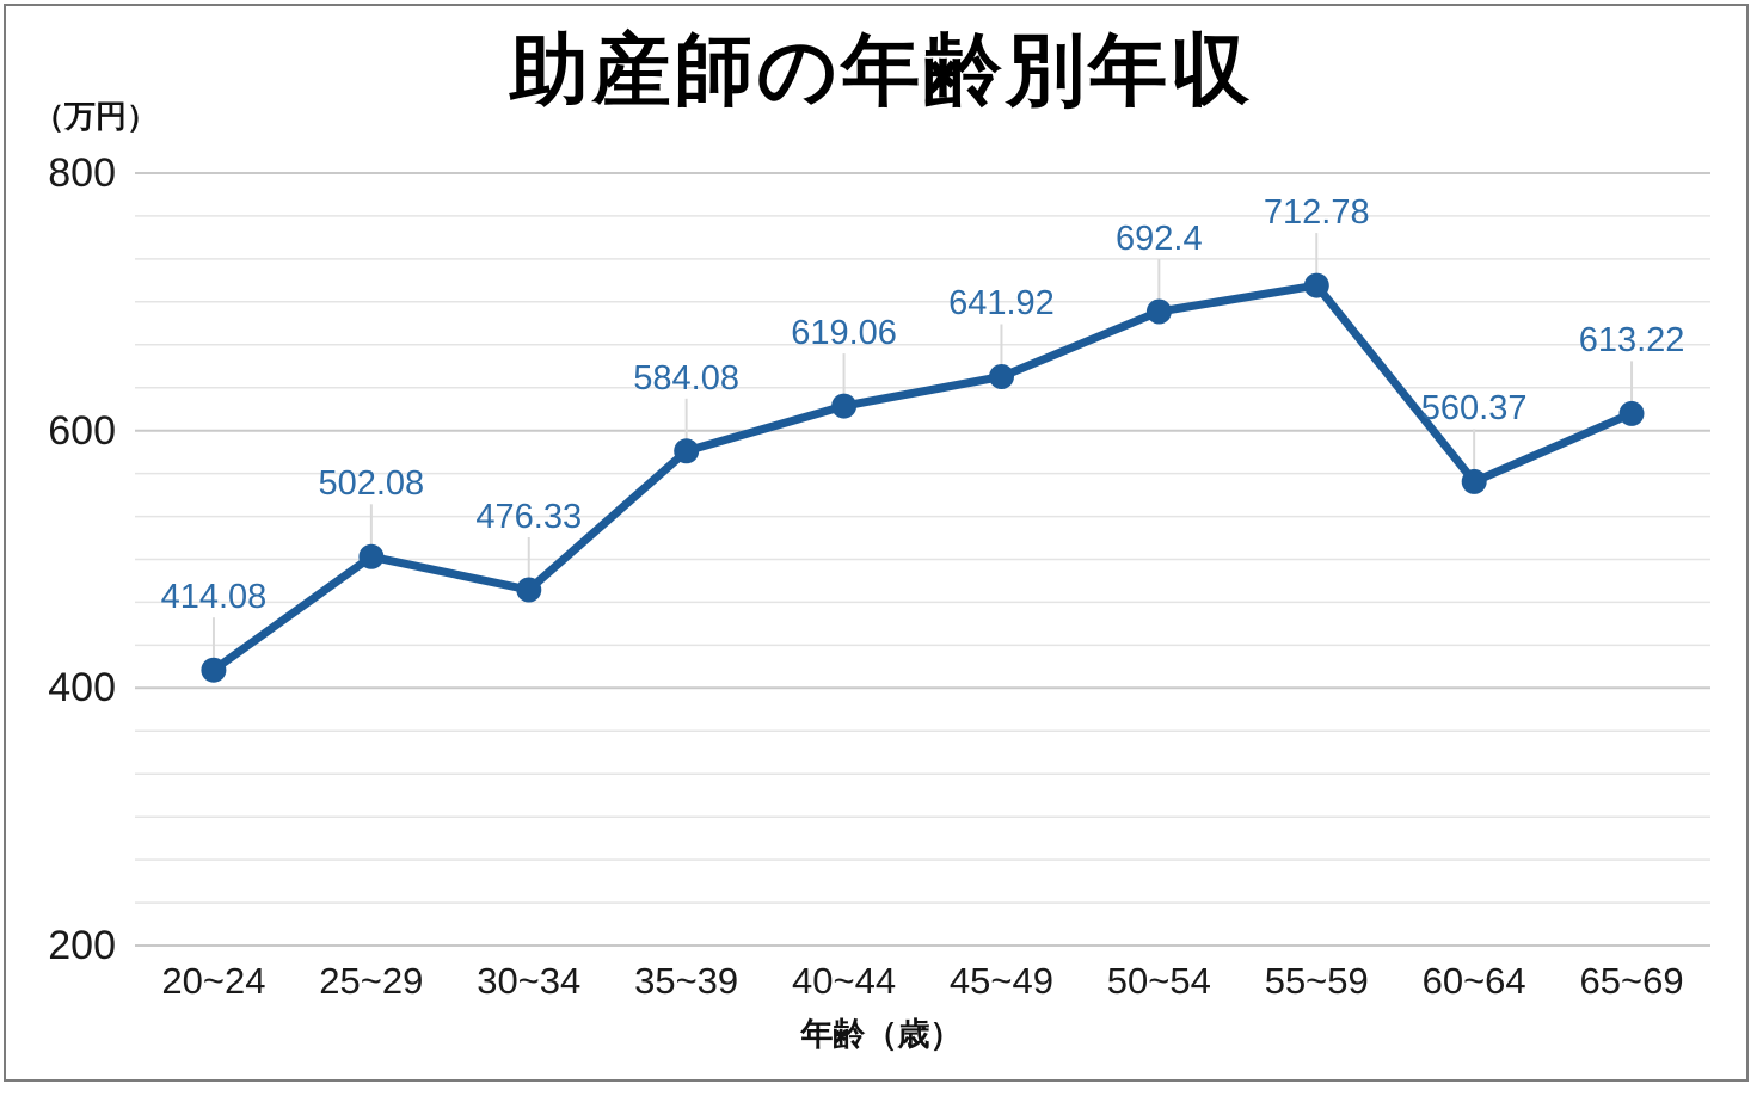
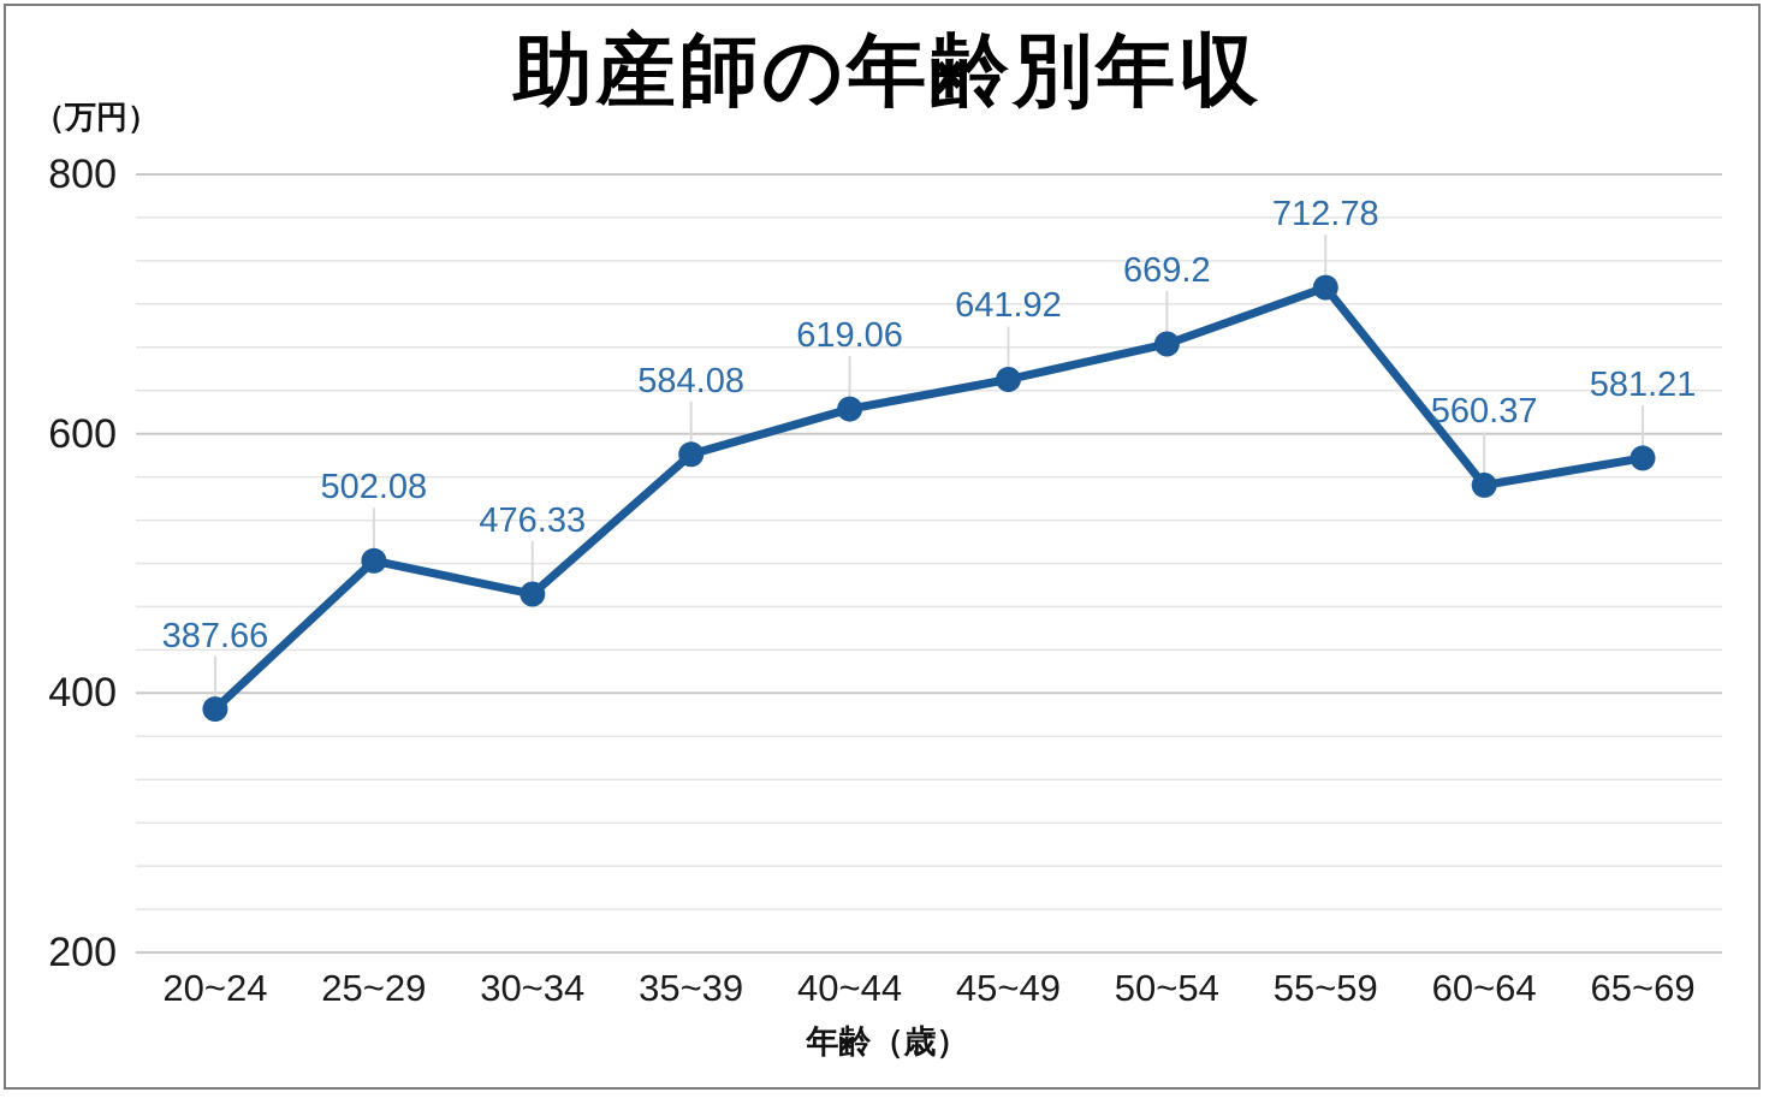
20~24: 414.08 -> 387.66
50~54: 692.4 -> 669.2
65~69: 613.22 -> 581.21
